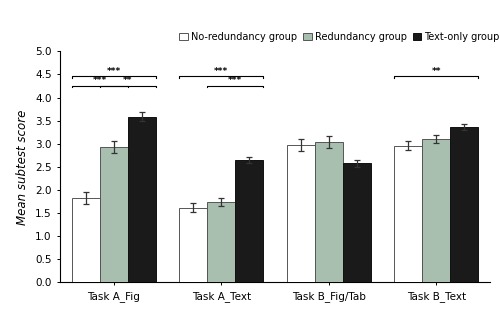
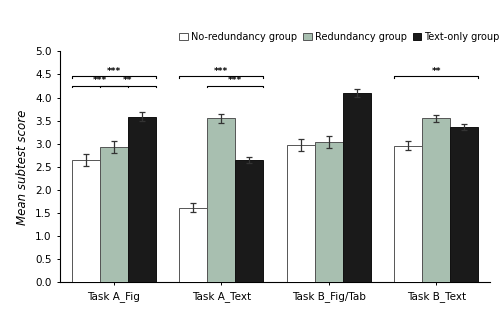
No-redundancy group/Task A_Fig: 1.82 -> 2.65
Redundancy group/Task A_Text: 1.74 -> 3.55
Text-only group/Task B_Fig/Tab: 2.58 -> 4.10
Redundancy group/Task B_Text: 3.10 -> 3.55
